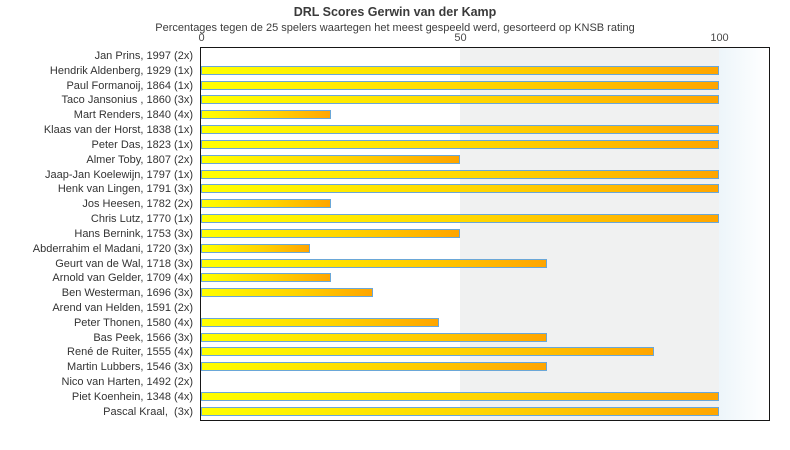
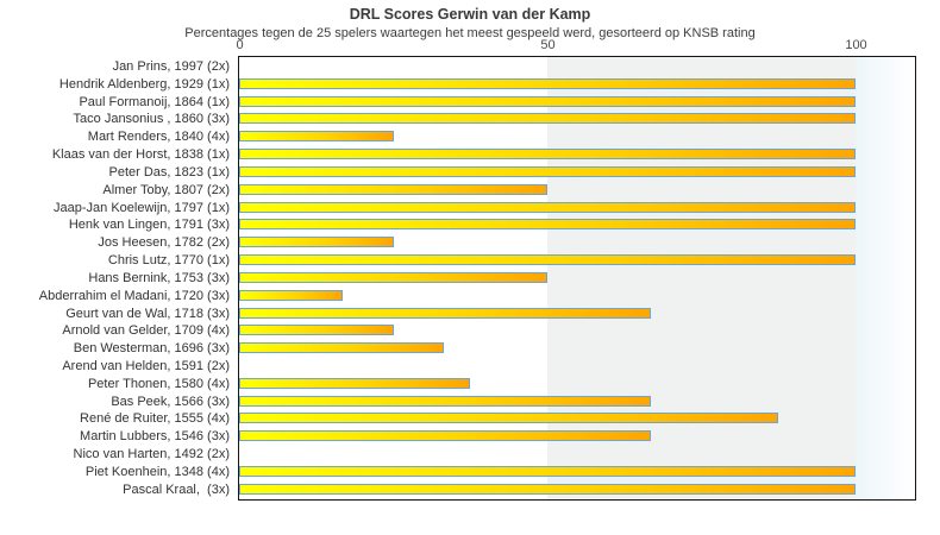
Abderrahim el Madani, 1720 (3x): 21 -> 17
Peter Thonen, 1580 (4x): 46 -> 38
